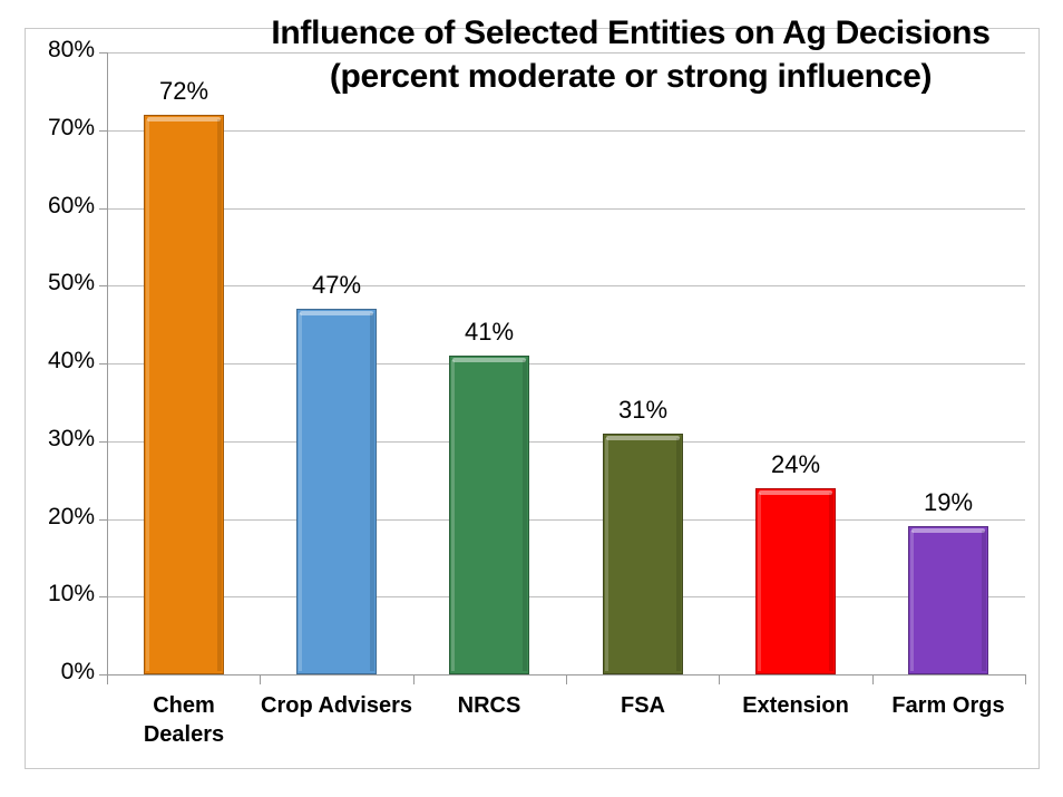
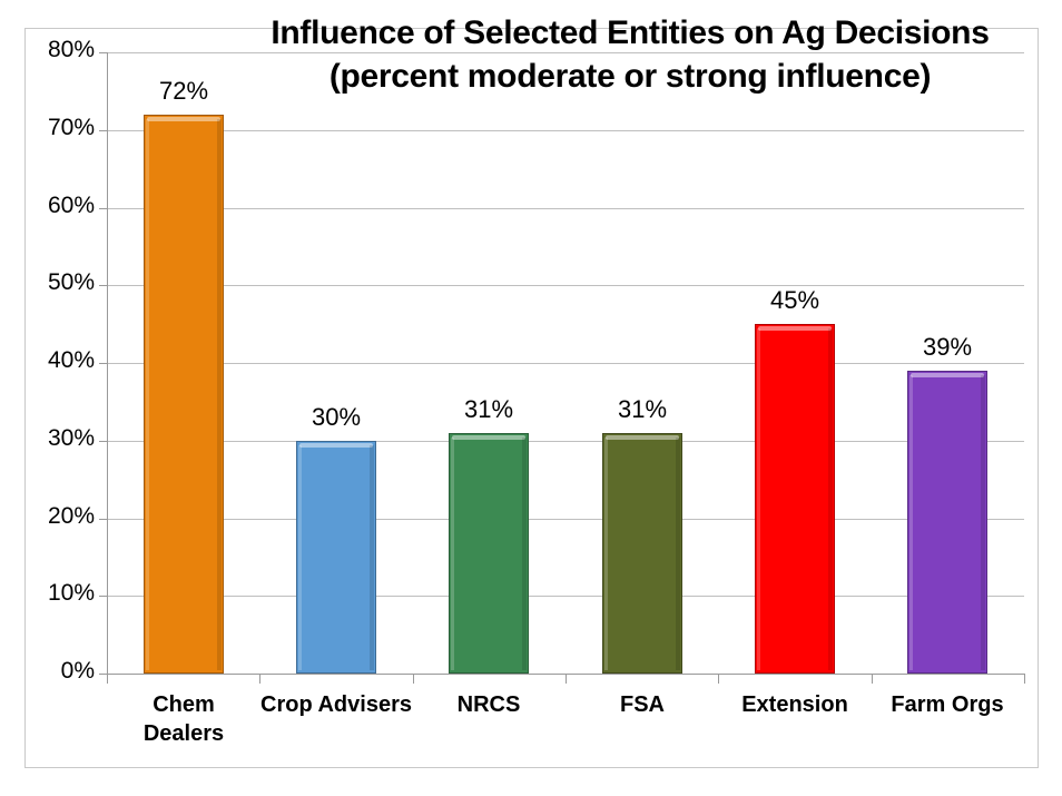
Crop Advisers: 47% -> 30%
NRCS: 41% -> 31%
Extension: 24% -> 45%
Farm Orgs: 19% -> 39%
